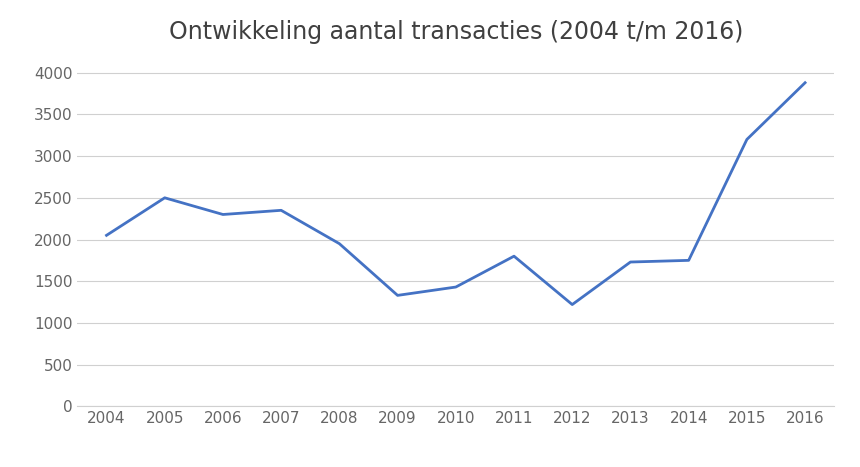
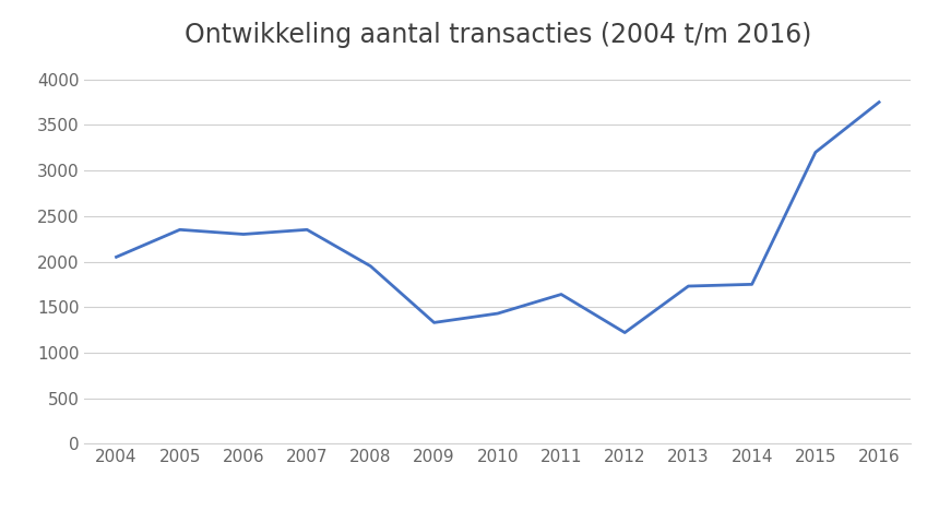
2005: 2500 -> 2350
2011: 1800 -> 1640
2016: 3880 -> 3750
